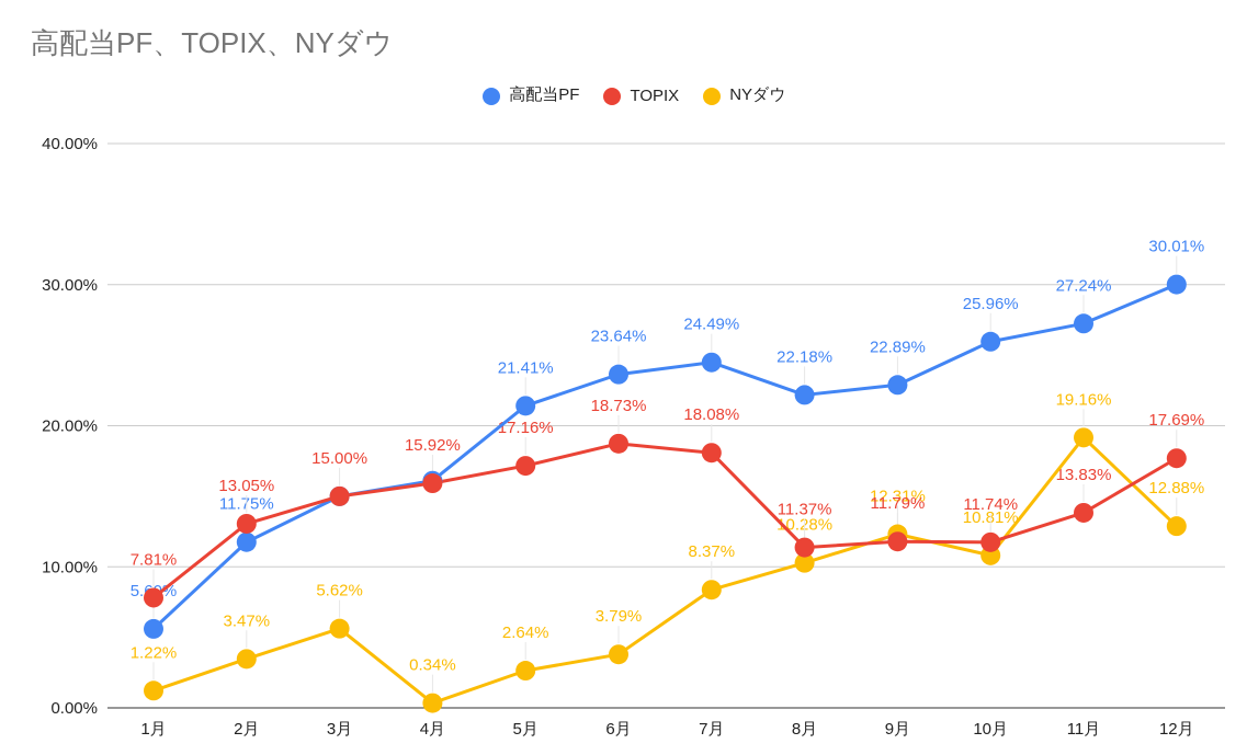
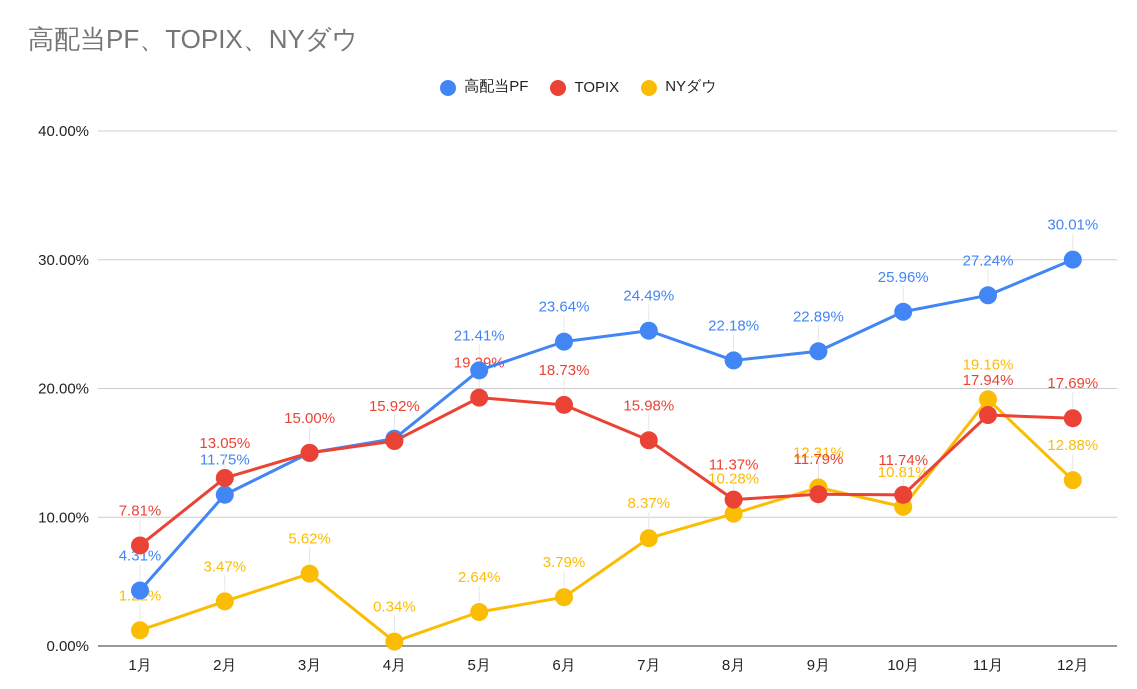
高配当PF/1月: 5.60% -> 4.31%
TOPIX/5月: 17.16% -> 19.29%
TOPIX/7月: 18.08% -> 15.98%
TOPIX/11月: 13.83% -> 17.94%
